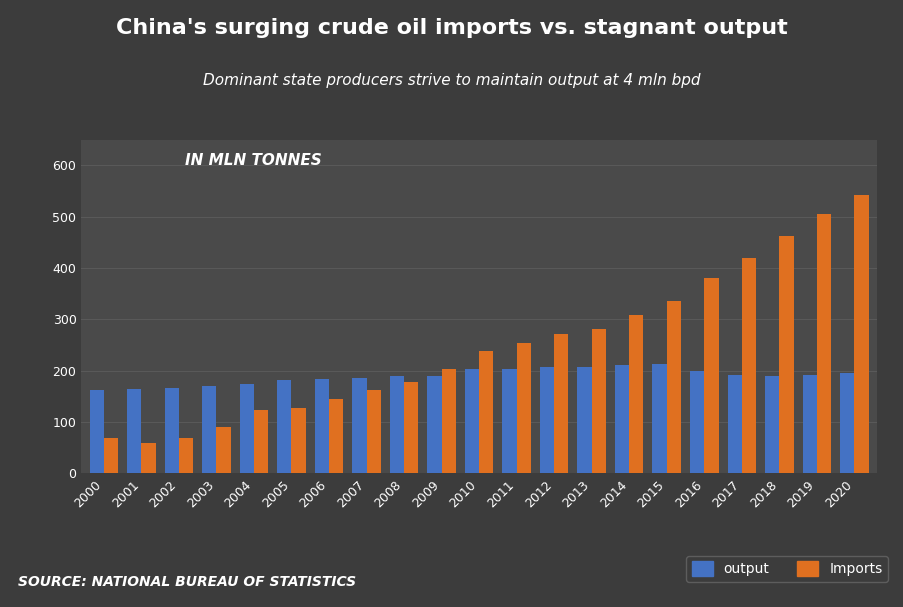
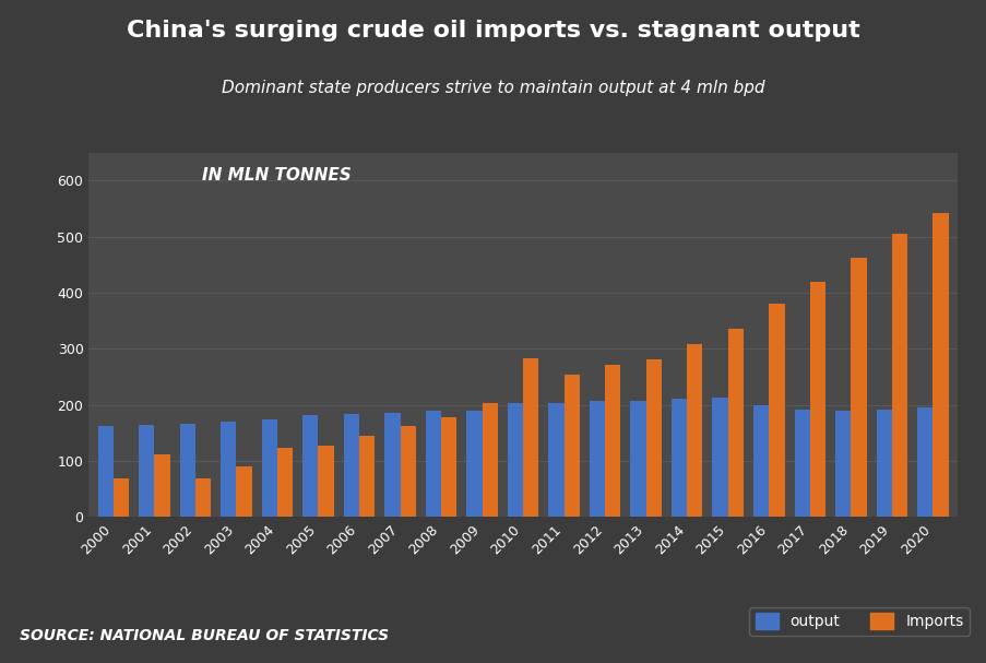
Imports/2001: 60 -> 112
Imports/2010: 239 -> 284
